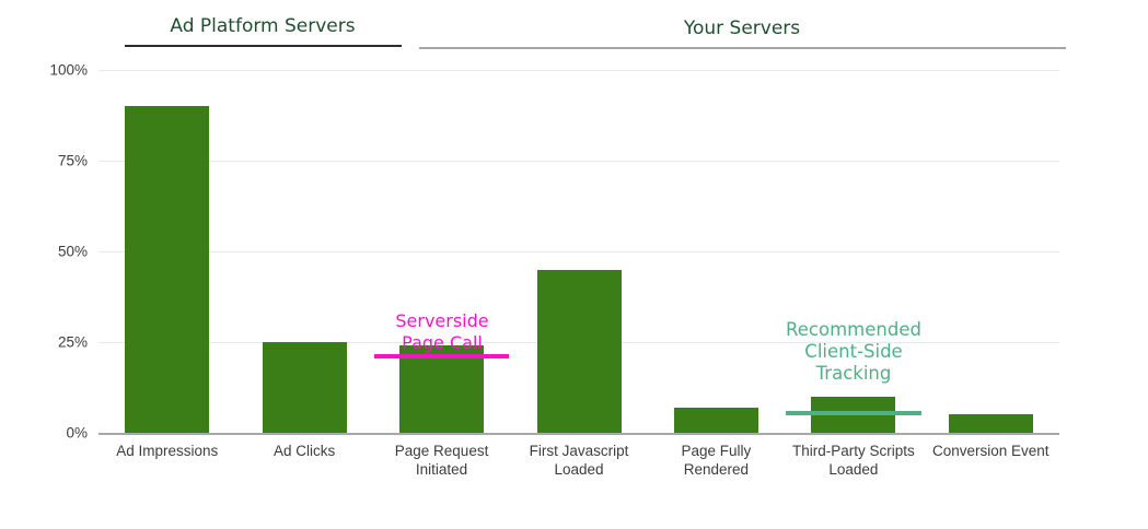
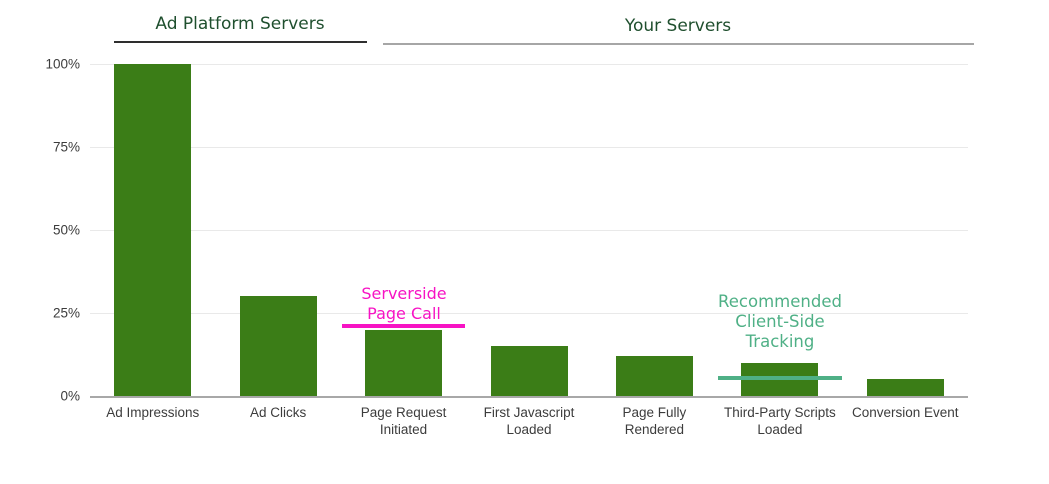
Ad Impressions: 90% -> 100%
Ad Clicks: 25% -> 30%
Page Request Initiated: 24% -> 20%
First Javascript Loaded: 45% -> 15%
Page Fully Rendered: 7% -> 12%
